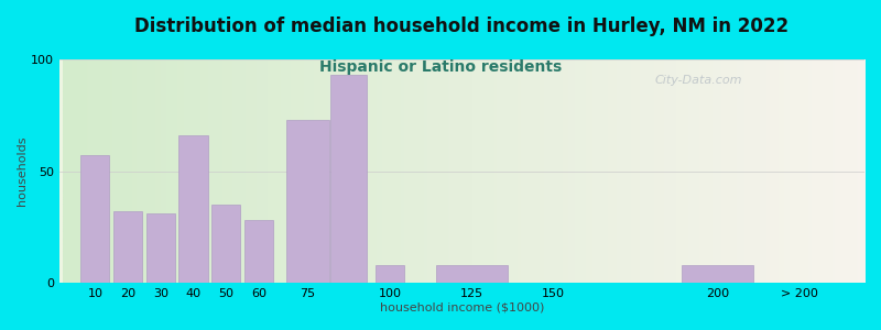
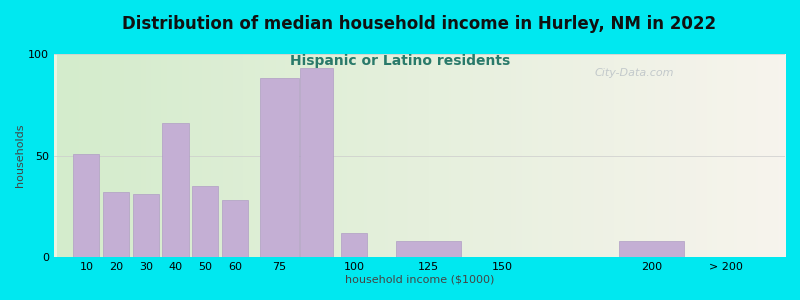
10: 57 -> 51
75: 73 -> 88
100: 8 -> 12
